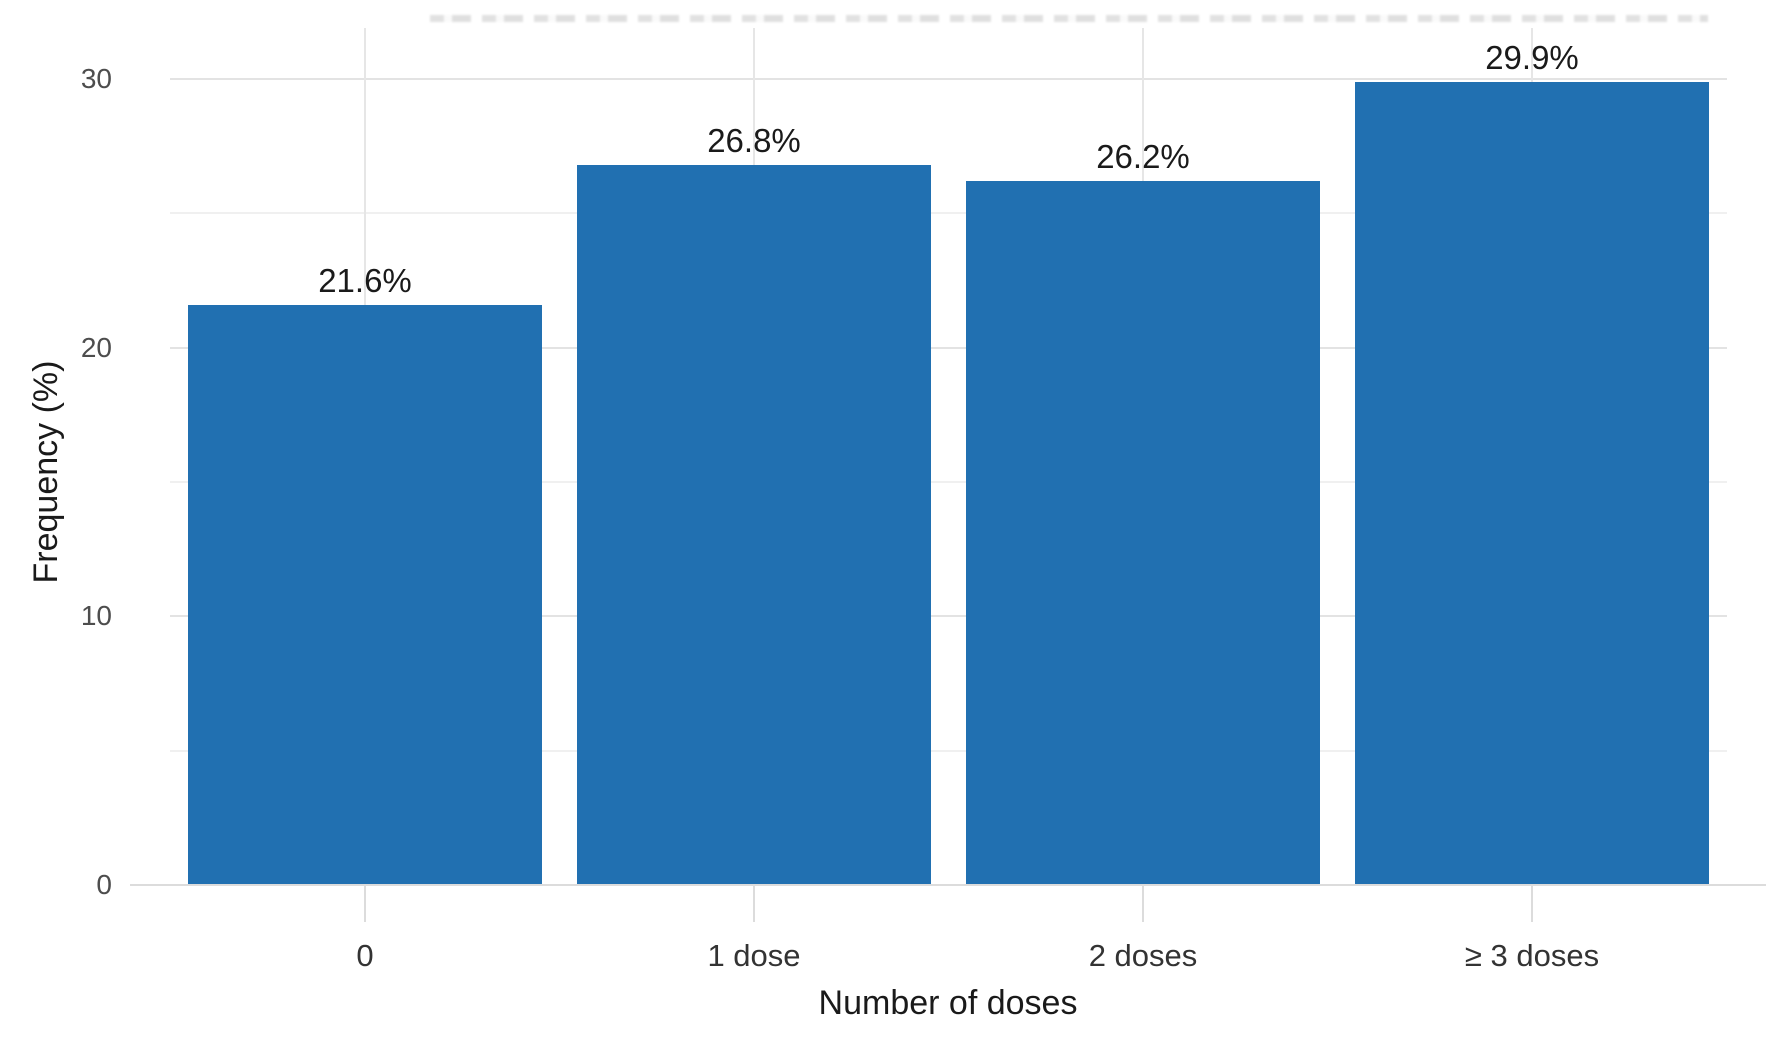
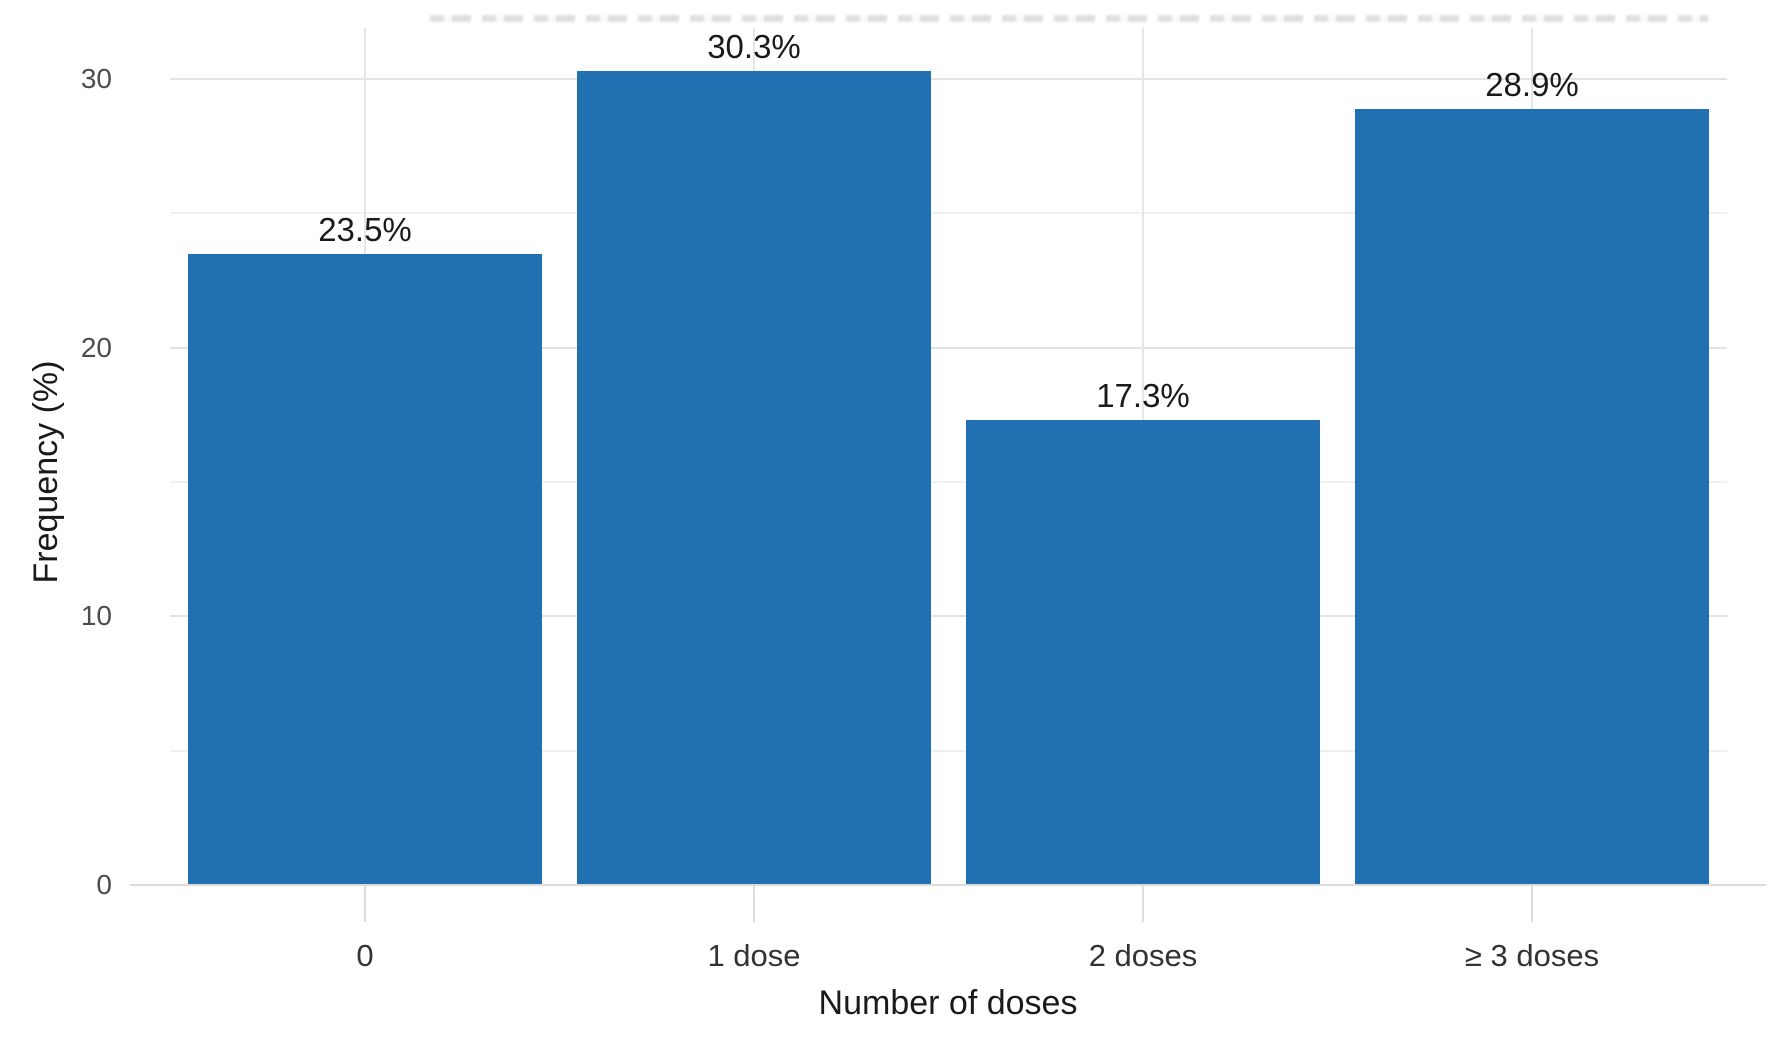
0: 21.6% -> 23.5%
1 dose: 26.8% -> 30.3%
2 doses: 26.2% -> 17.3%
≥ 3 doses: 29.9% -> 28.9%
